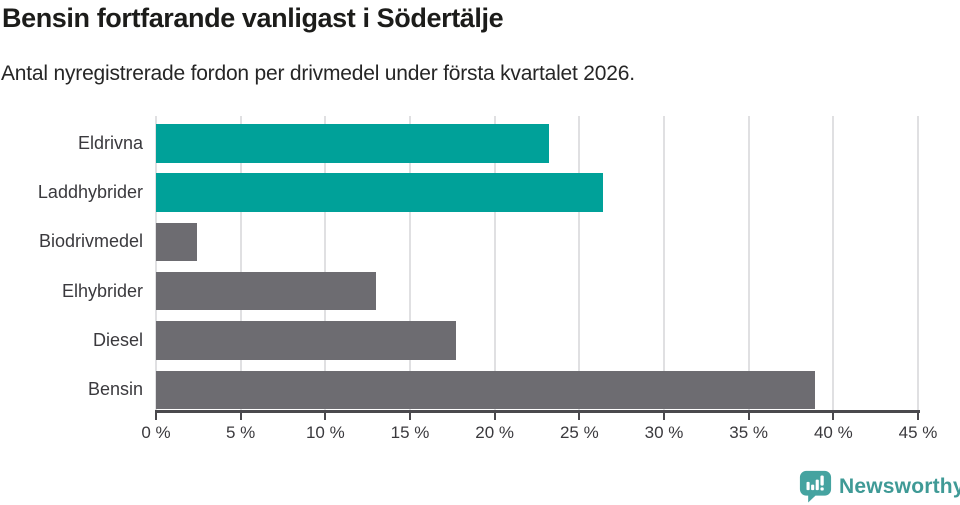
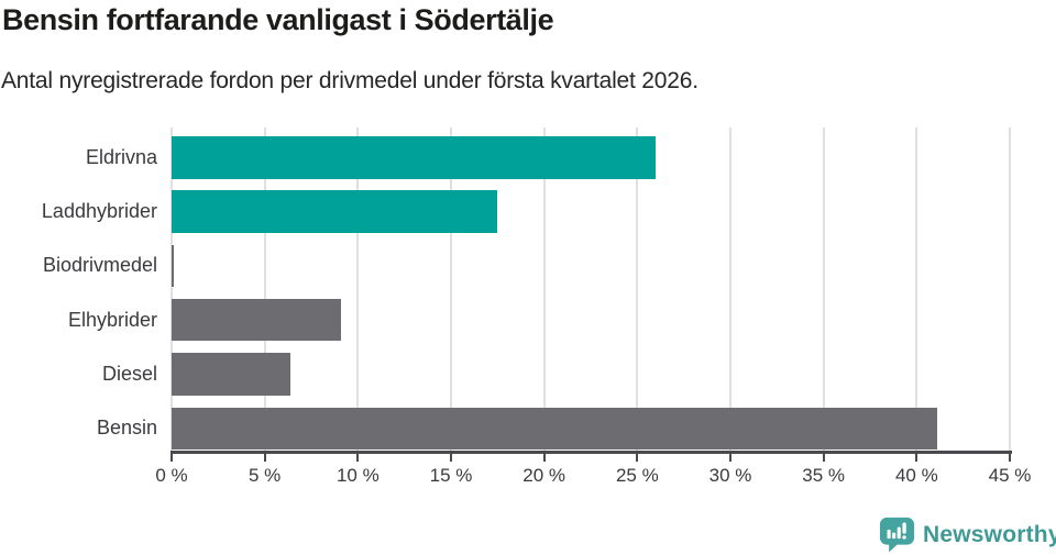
Eldrivna: 23.2% -> 26.0%
Laddhybrider: 26.4% -> 17.5%
Biodrivmedel: 2.4% -> 0.1%
Elhybrider: 13.0% -> 9.1%
Diesel: 17.7% -> 6.4%
Bensin: 38.9% -> 41.1%
